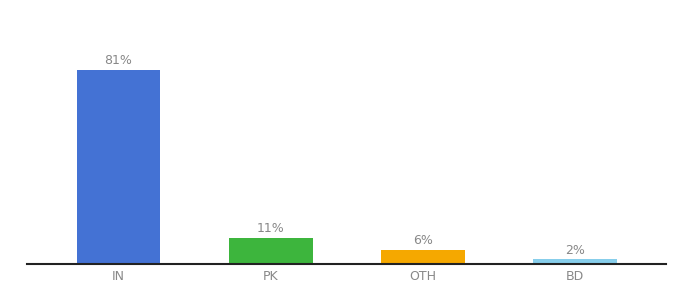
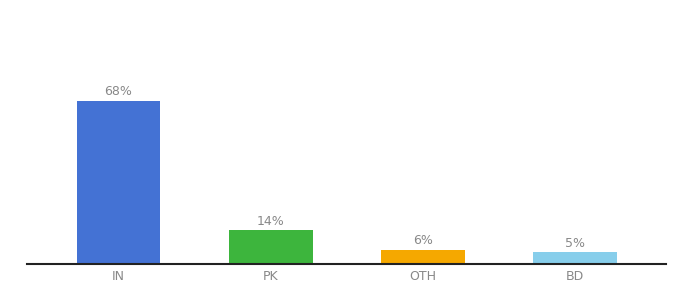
IN: 81% -> 68%
PK: 11% -> 14%
BD: 2% -> 5%
